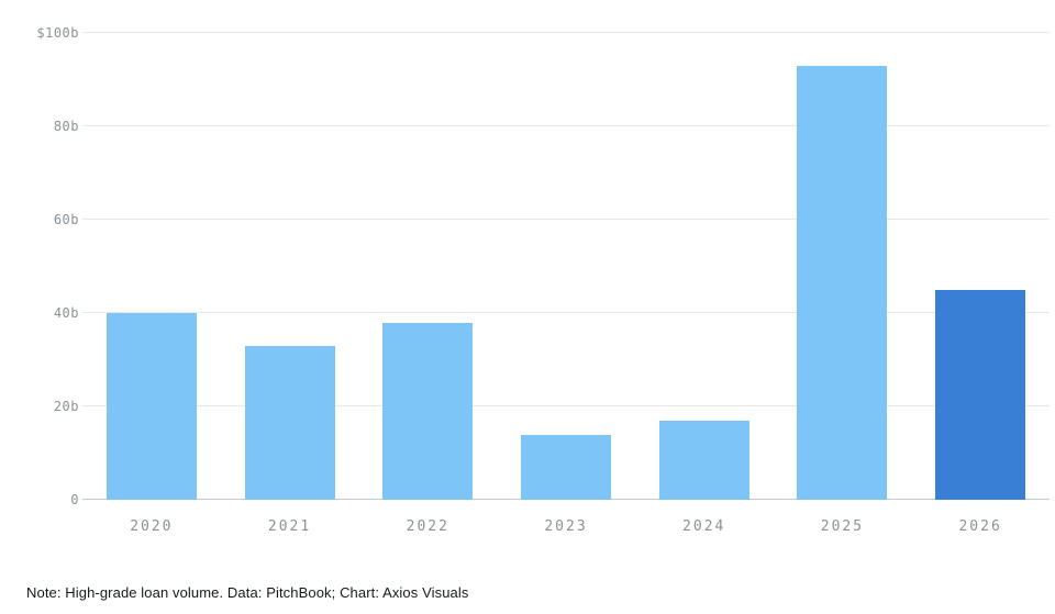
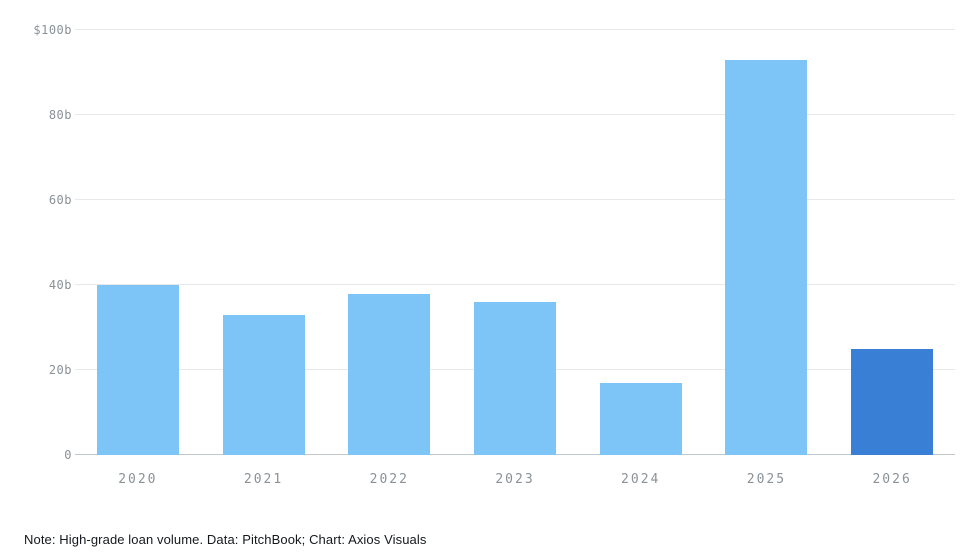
2023: $14b -> $36b
2026: $45b -> $25b
